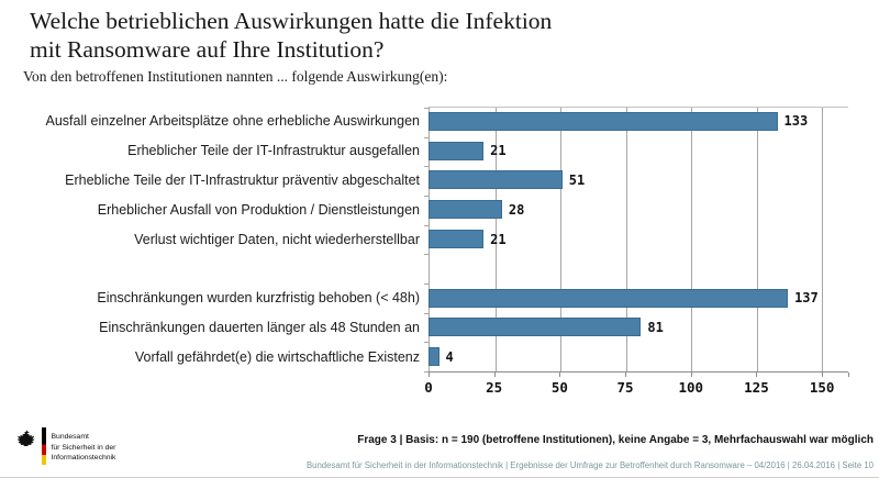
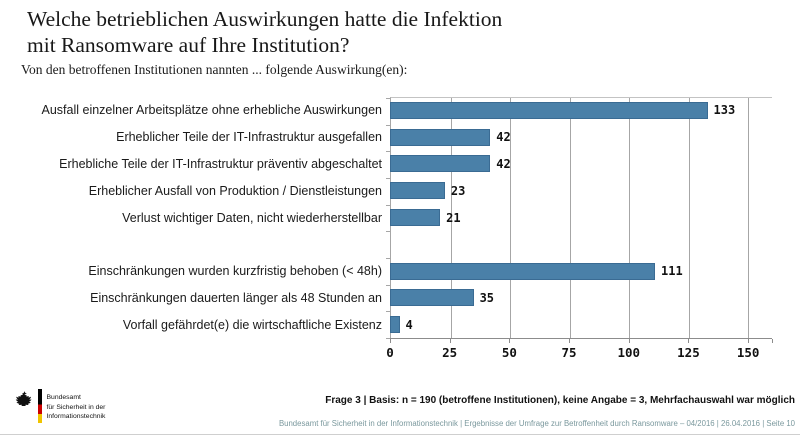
Erheblicher Teile der IT-Infrastruktur ausgefallen: 21 -> 42
Erhebliche Teile der IT-Infrastruktur präventiv abgeschaltet: 51 -> 42
Erheblicher Ausfall von Produktion / Dienstleistungen: 28 -> 23
Einschränkungen wurden kurzfristig behoben (< 48h): 137 -> 111
Einschränkungen dauerten länger als 48 Stunden an: 81 -> 35
